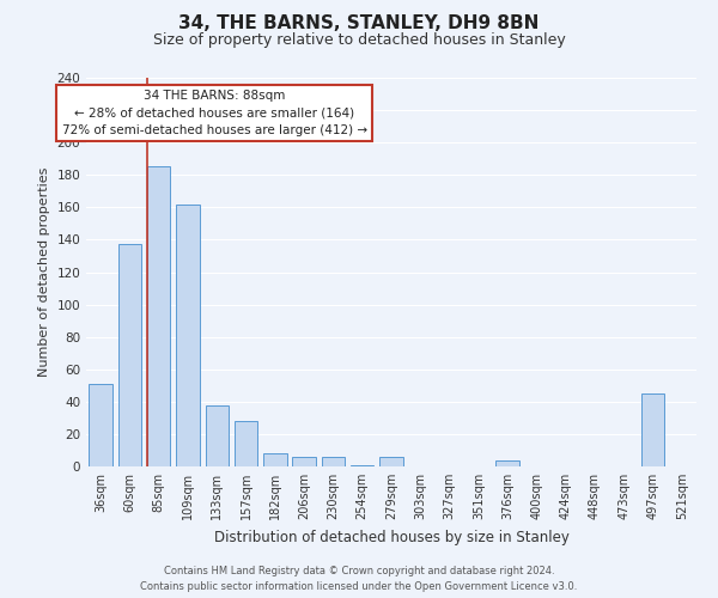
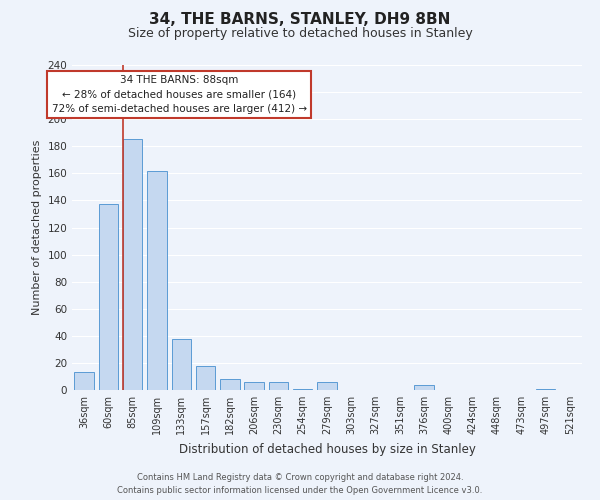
36sqm: 51 -> 13
157sqm: 28 -> 18
497sqm: 45 -> 1
